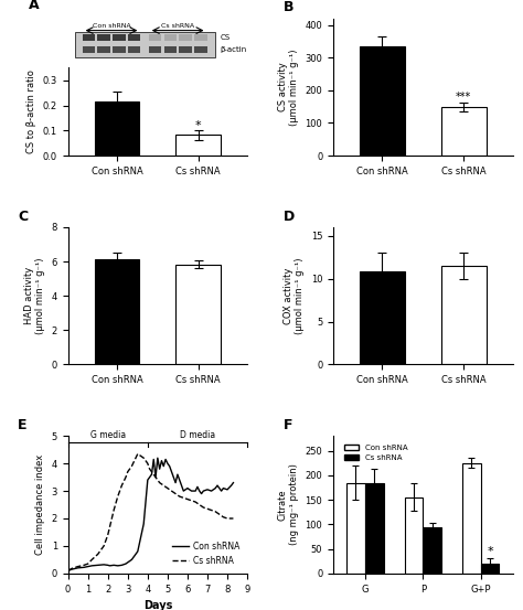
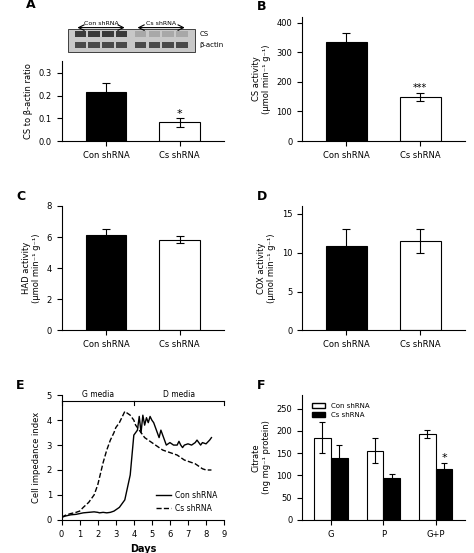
Cs shRNA/G: 185 -> 140
Con shRNA/G+P: 225 -> 193
Cs shRNA/G+P: 20 -> 115
